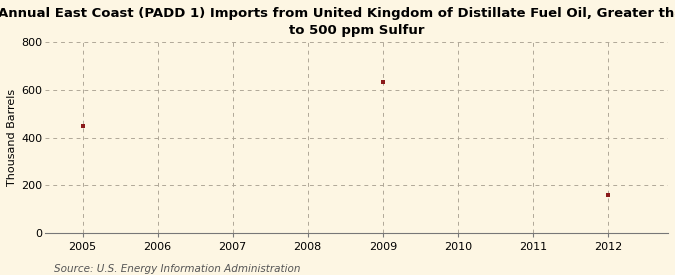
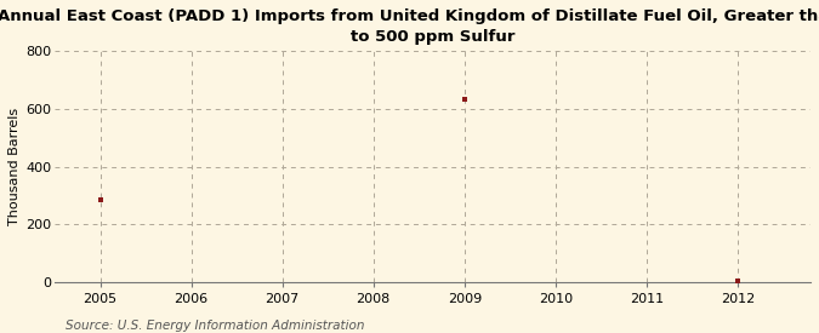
2005: 450 -> 284
2012: 160 -> 4
